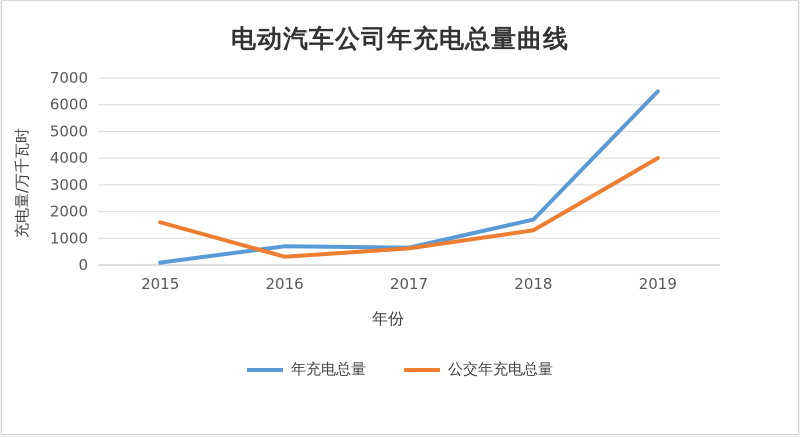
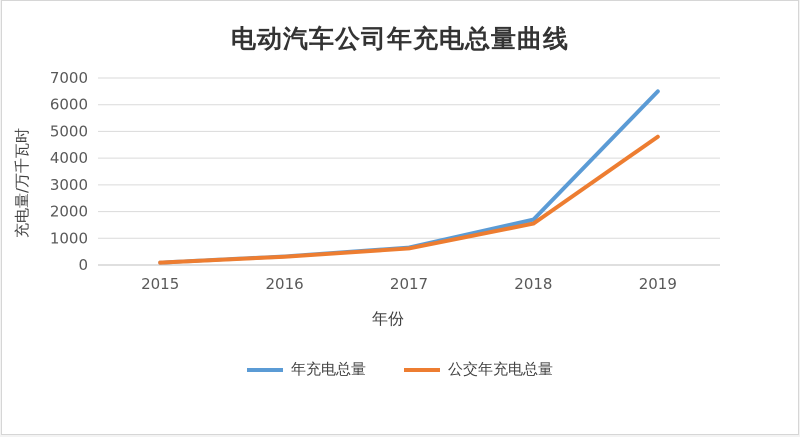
公交年充电总量/2015: 1600 -> 100
年充电总量/2016: 700 -> 300
公交年充电总量/2018: 1300 -> 1600
公交年充电总量/2019: 4000 -> 4800
